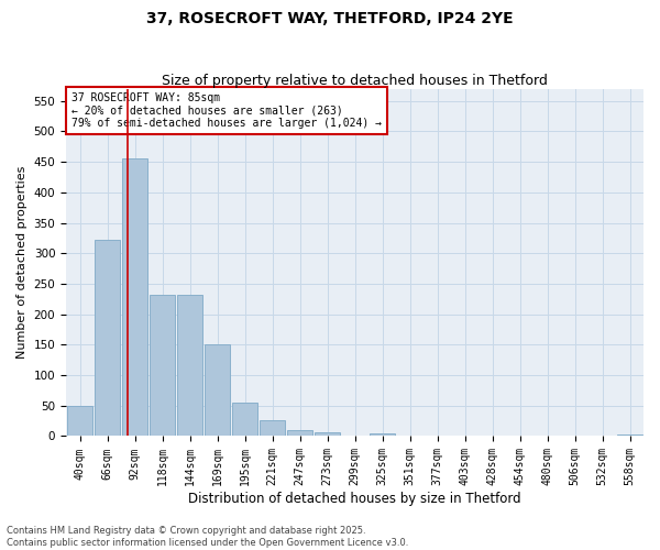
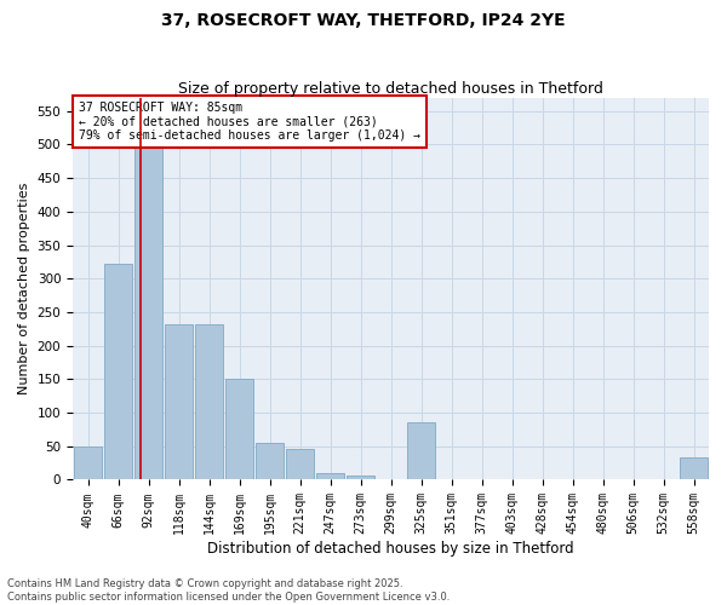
92sqm: 456 -> 498
221sqm: 26 -> 46
325sqm: 4 -> 86
558sqm: 3 -> 34
